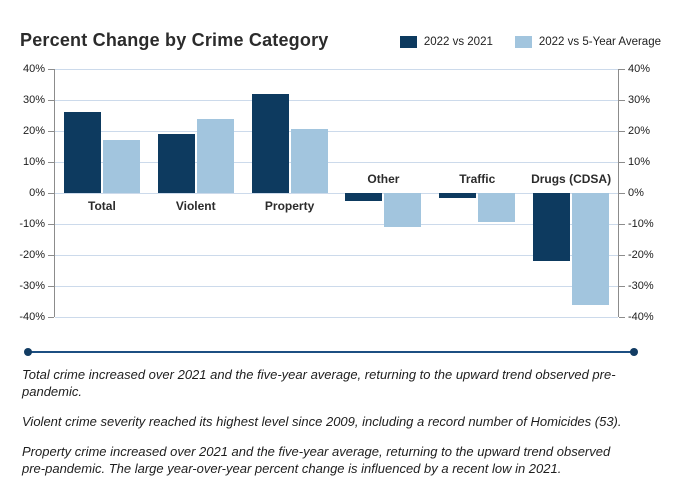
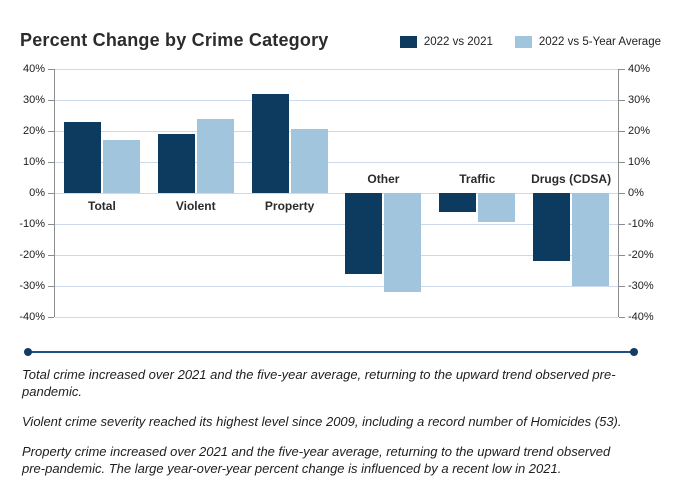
2022 vs 2021/Total: 26% -> 23%
2022 vs 2021/Other: -2% -> -26%
2022 vs 5-Year Average/Other: -11% -> -32%
2022 vs 2021/Traffic: -2% -> -6%
2022 vs 5-Year Average/Drugs (CDSA): -36% -> -30%
